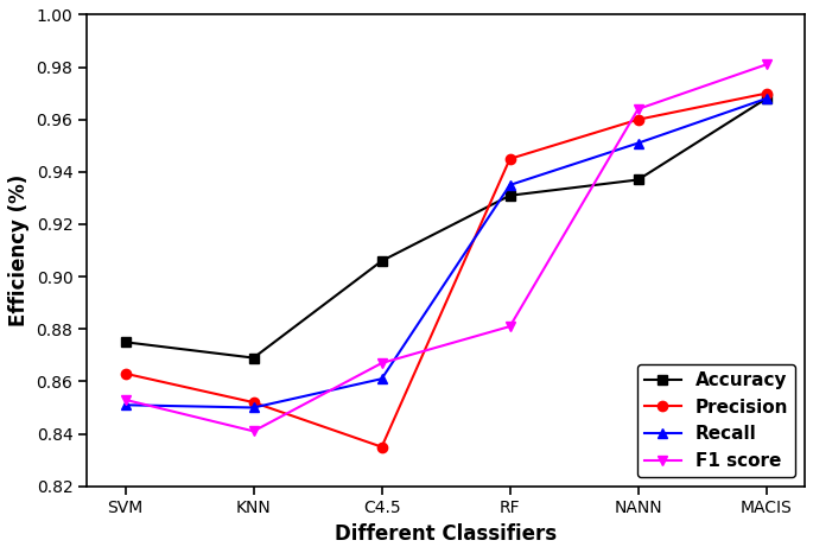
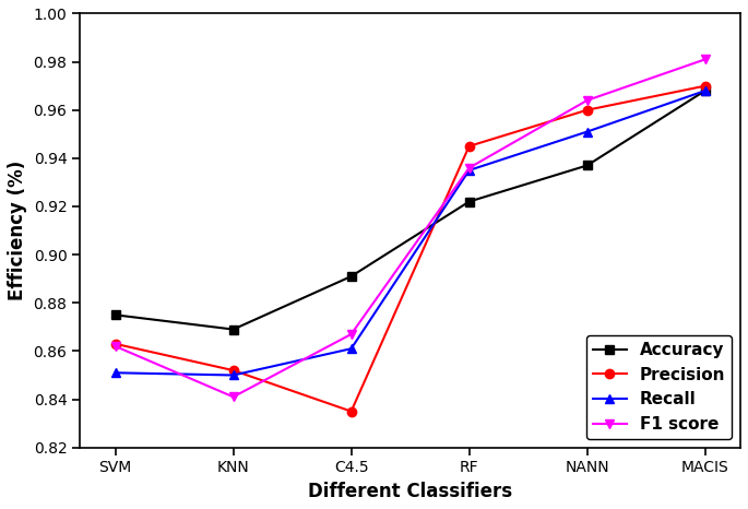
F1 score/SVM: 0.853 -> 0.862
Accuracy/C4.5: 0.906 -> 0.891
Accuracy/RF: 0.931 -> 0.922
F1 score/RF: 0.881 -> 0.936
